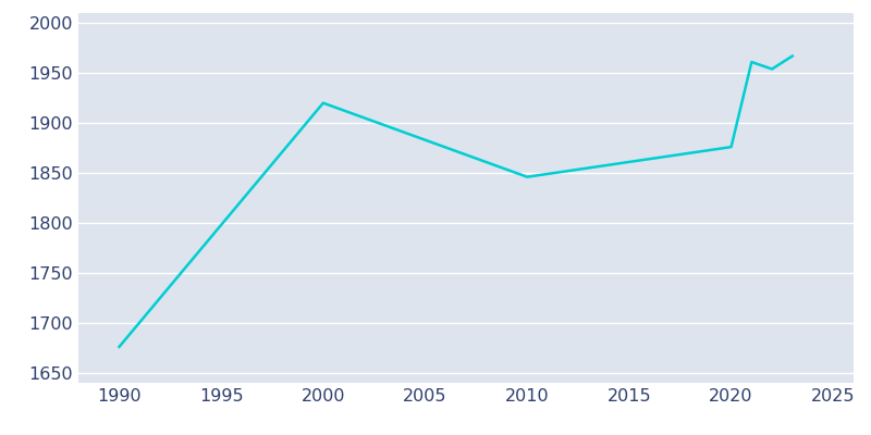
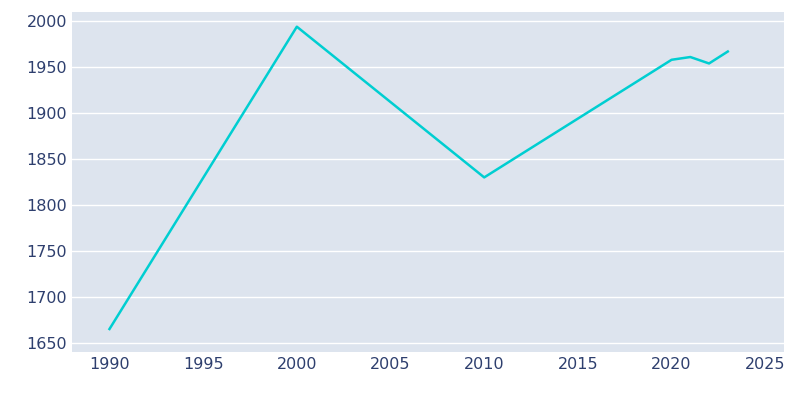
1990: 1676 -> 1665
2000: 1920 -> 1994
2010: 1846 -> 1830
2020: 1876 -> 1958
